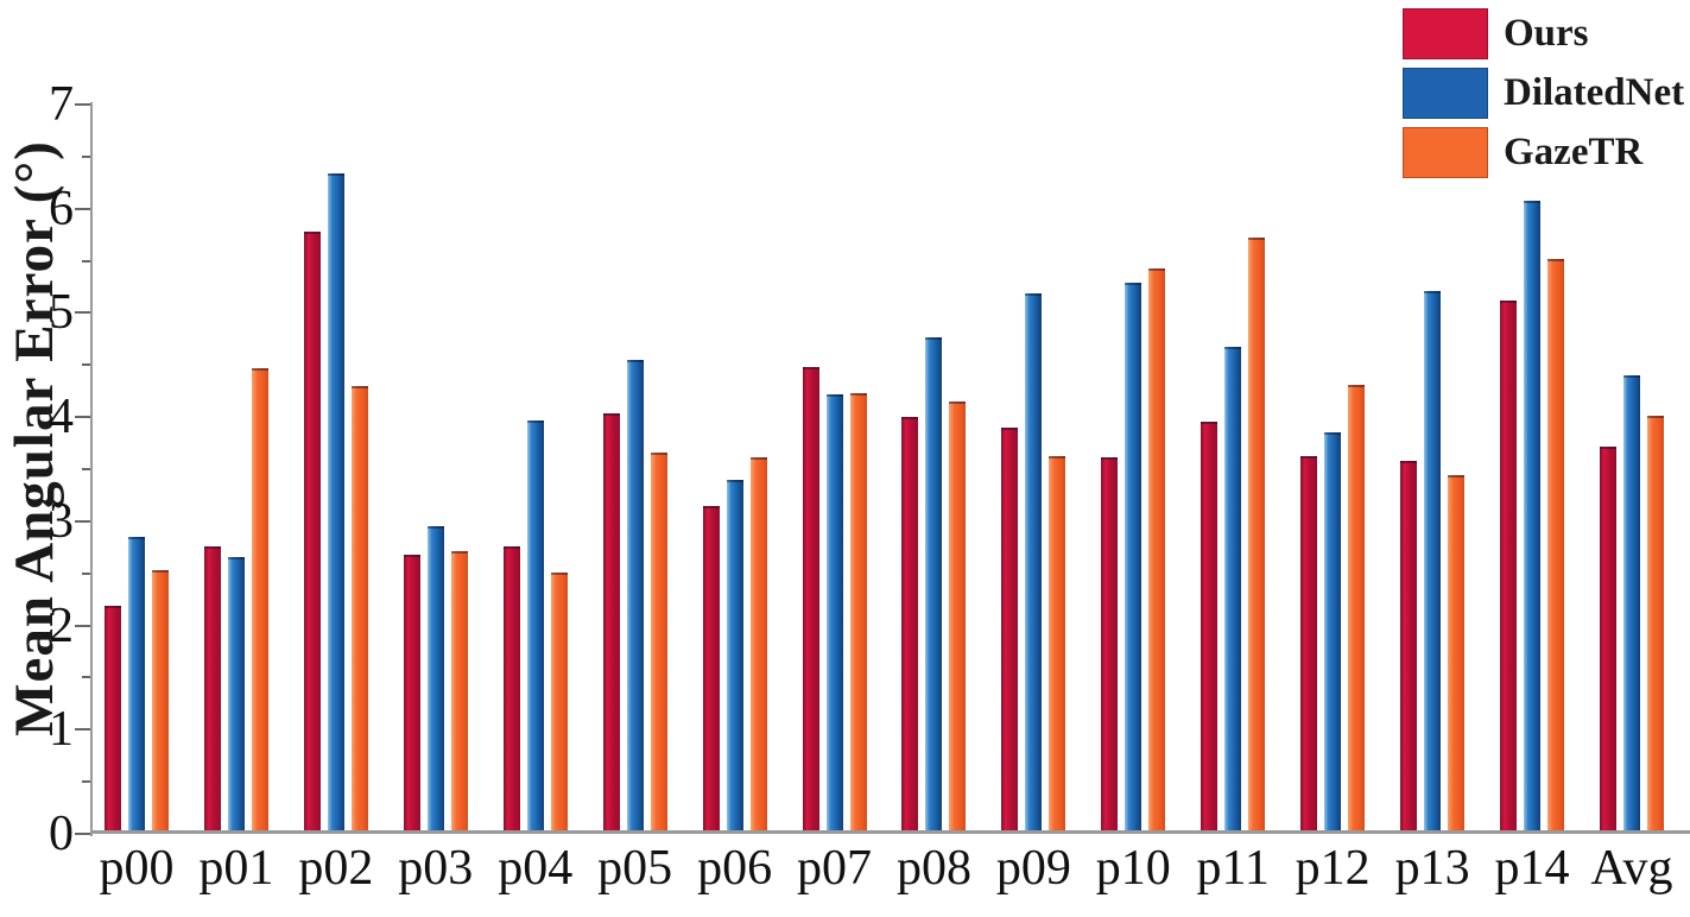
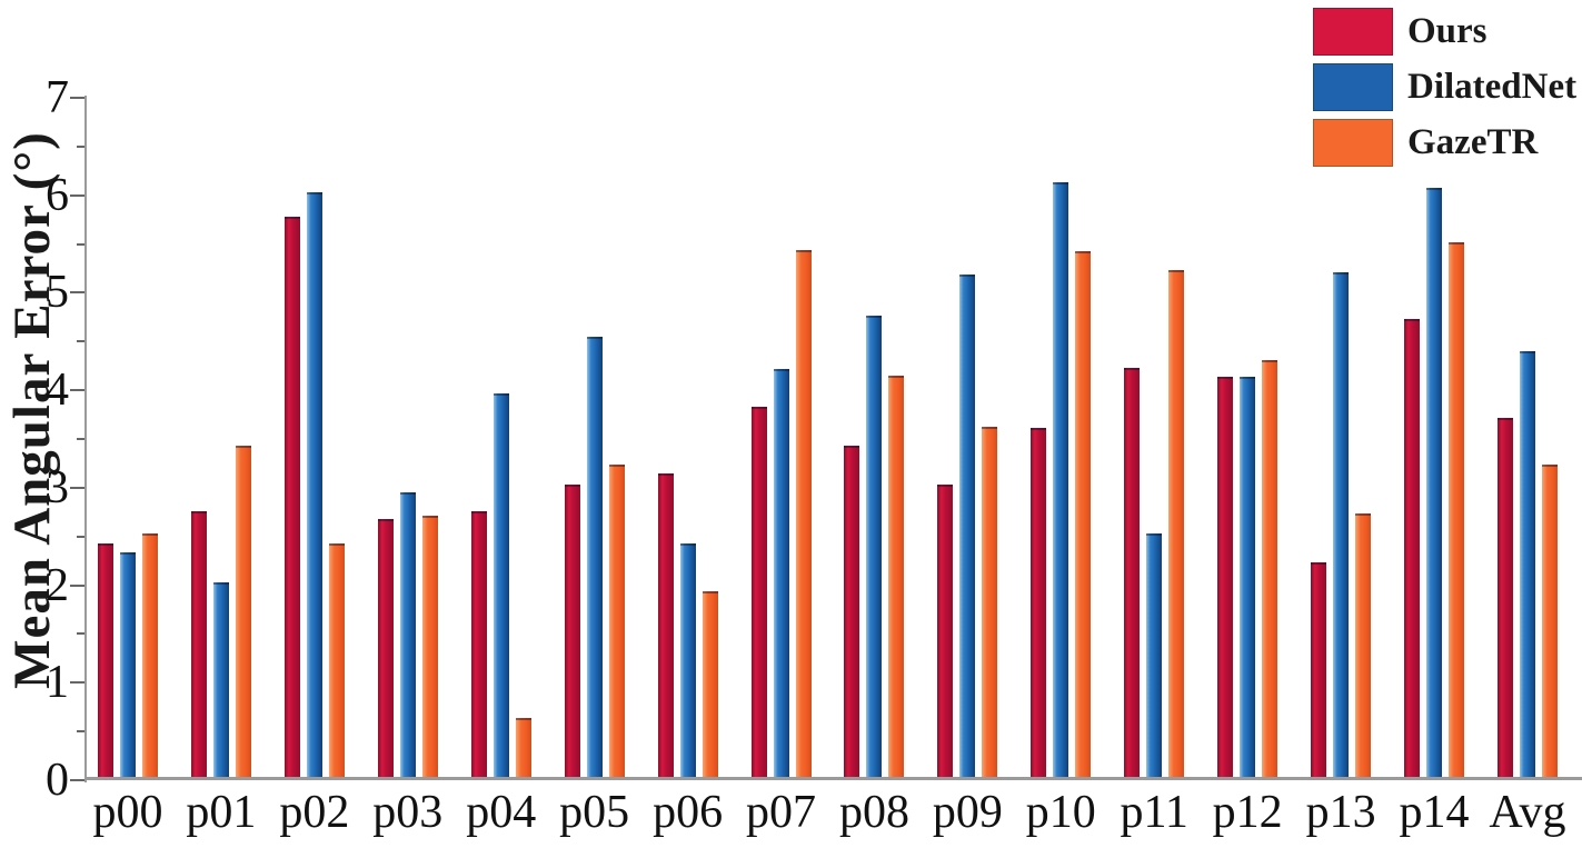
Ours/p00: 2.1 -> 2.4
DilatedNet/p00: 2.8 -> 2.3
DilatedNet/p01: 2.6 -> 2.0
GazeTR/p01: 4.4 -> 3.4
DilatedNet/p02: 6.3 -> 6.0
GazeTR/p02: 4.3 -> 2.4
GazeTR/p04: 2.5 -> 0.6
Ours/p05: 4.0 -> 3.0
GazeTR/p05: 3.6 -> 3.2
DilatedNet/p06: 3.4 -> 2.4
GazeTR/p06: 3.6 -> 1.9
Ours/p07: 4.5 -> 3.8
GazeTR/p07: 4.2 -> 5.4
Ours/p08: 4.0 -> 3.4
Ours/p09: 3.9 -> 3.0
DilatedNet/p10: 5.3 -> 6.1
Ours/p11: 3.9 -> 4.2
DilatedNet/p11: 4.6 -> 2.5
GazeTR/p11: 5.7 -> 5.2
Ours/p12: 3.6 -> 4.1
DilatedNet/p12: 3.8 -> 4.1
Ours/p13: 3.5 -> 2.2
GazeTR/p13: 3.4 -> 2.7
Ours/p14: 5.1 -> 4.7
GazeTR/Avg: 4.0 -> 3.2
